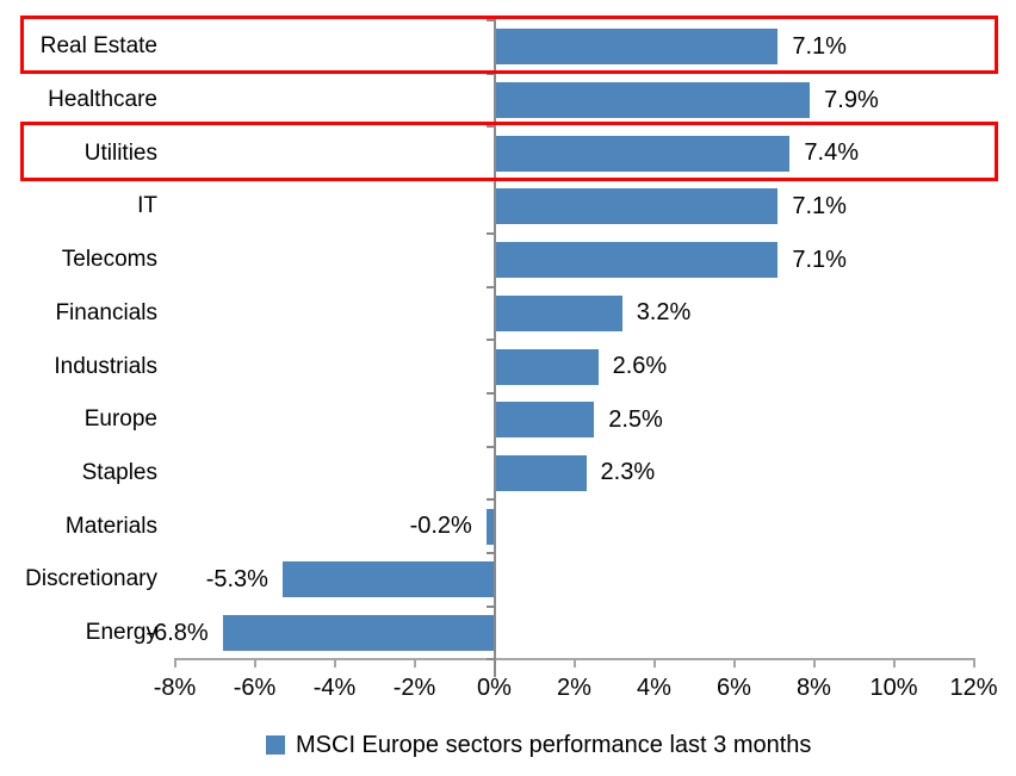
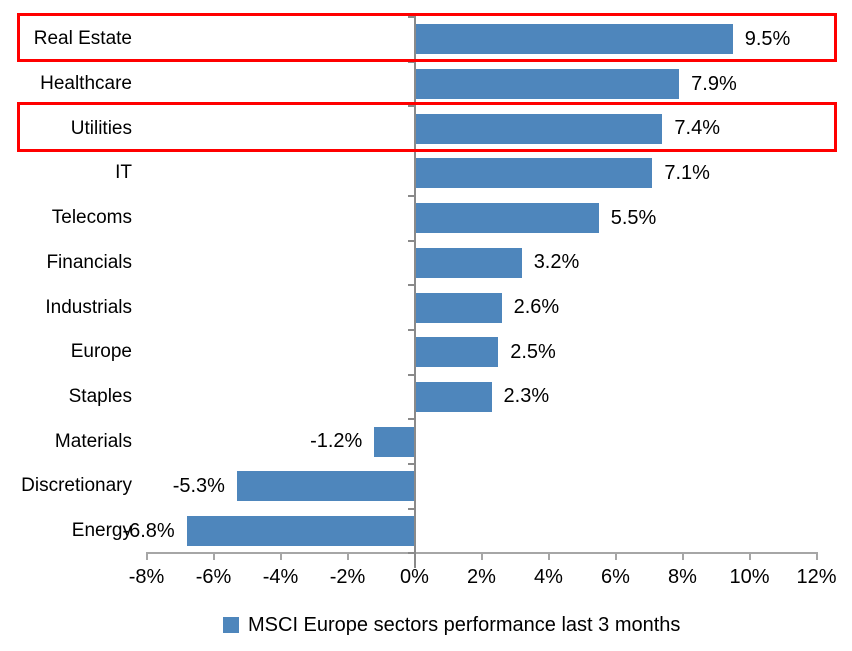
Real Estate: 7.1% -> 9.5%
Telecoms: 7.1% -> 5.5%
Materials: -0.2% -> -1.2%
